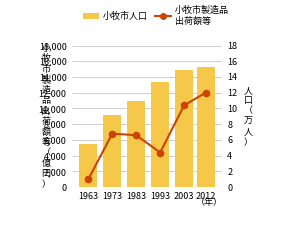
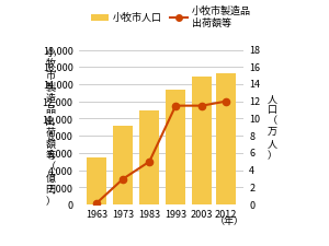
小牧市製造品 出荷額等/1963: 1.0 -> 0.2
小牧市製造品 出荷額等/1973: 6.8 -> 3.0
小牧市製造品 出荷額等/1983: 6.6 -> 5.0
小牧市製造品 出荷額等/1993: 4.4 -> 11.5
小牧市製造品 出荷額等/2003: 10.4 -> 11.5
